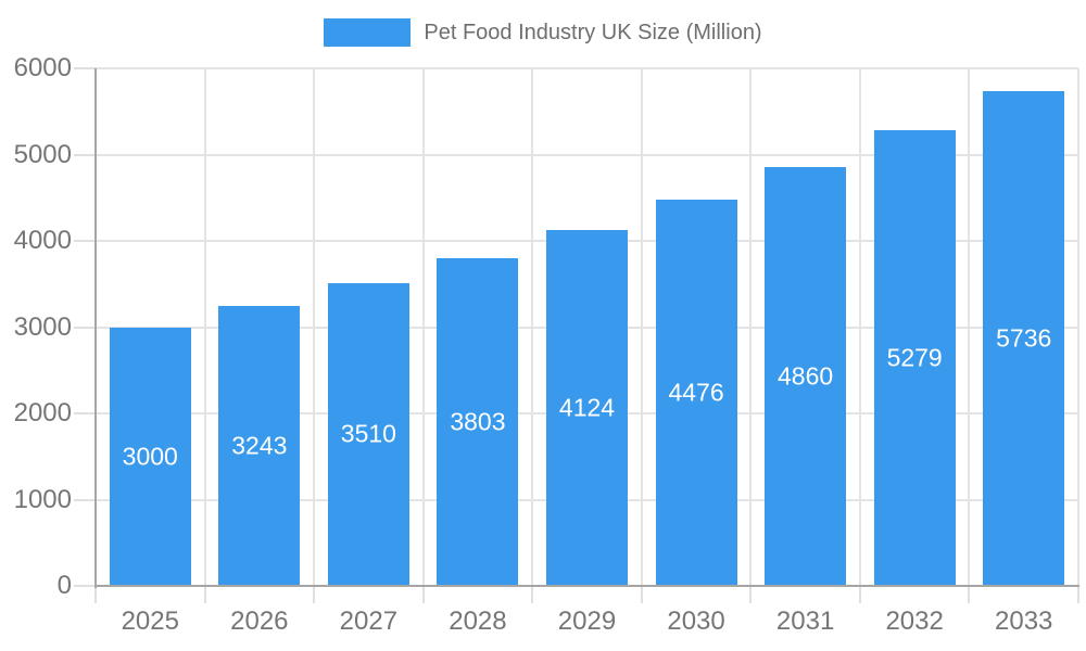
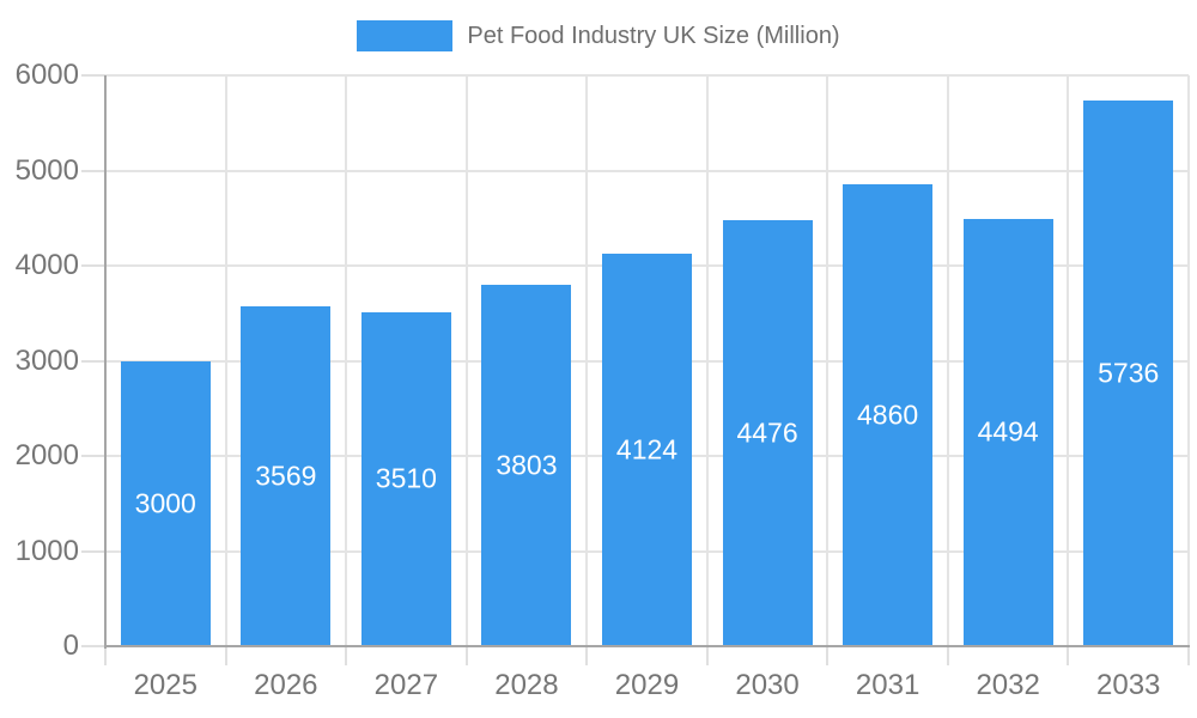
2026: 3243 -> 3569
2032: 5279 -> 4494
